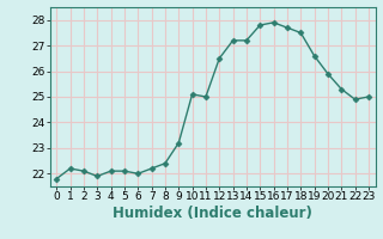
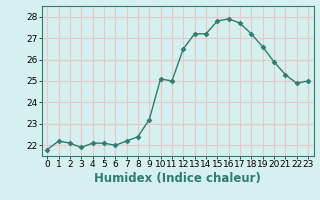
18: 27.5 -> 27.2
